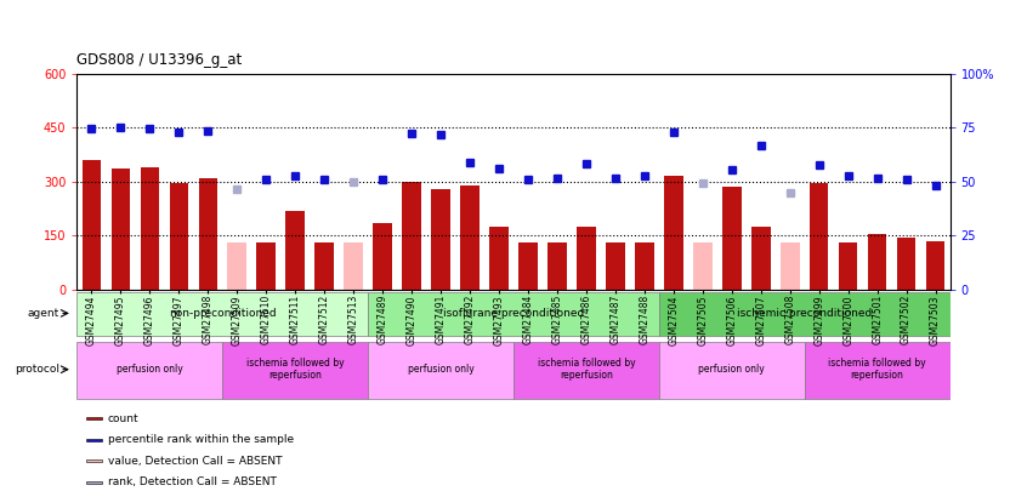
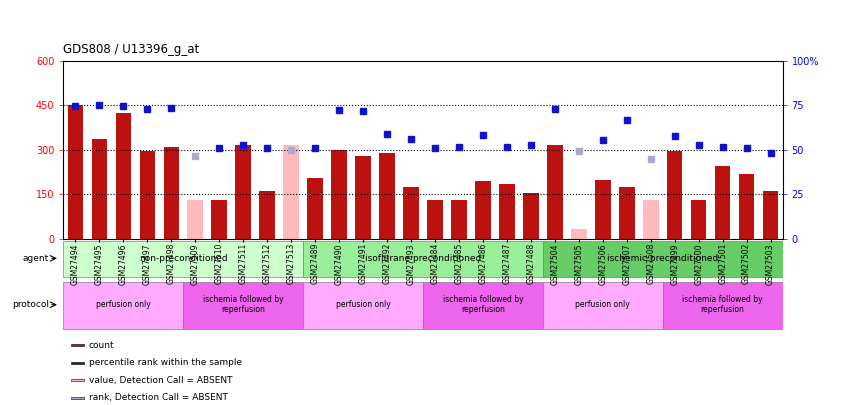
GSM27494: 360 -> 450
GSM27496: 340 -> 425
GSM27511: 220 -> 315
GSM27512: 130 -> 160
GSM27513: 130 -> 315
GSM27489: 185 -> 205
GSM27486: 175 -> 195
GSM27487: 130 -> 185
GSM27488: 130 -> 155
GSM27505: 130 -> 35
GSM27506: 285 -> 200
GSM27501: 155 -> 245
GSM27502: 145 -> 220
GSM27503: 135 -> 160
